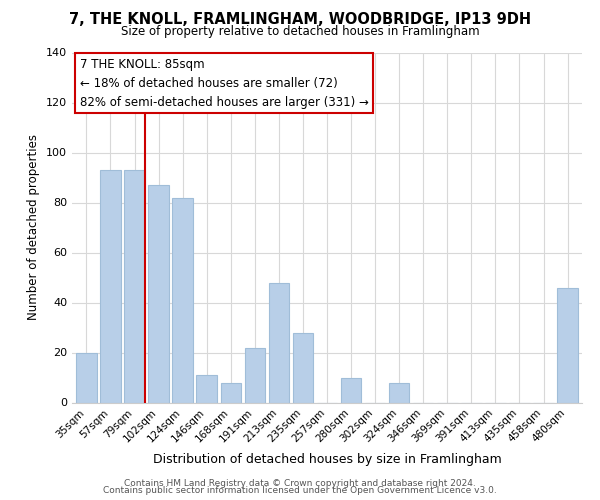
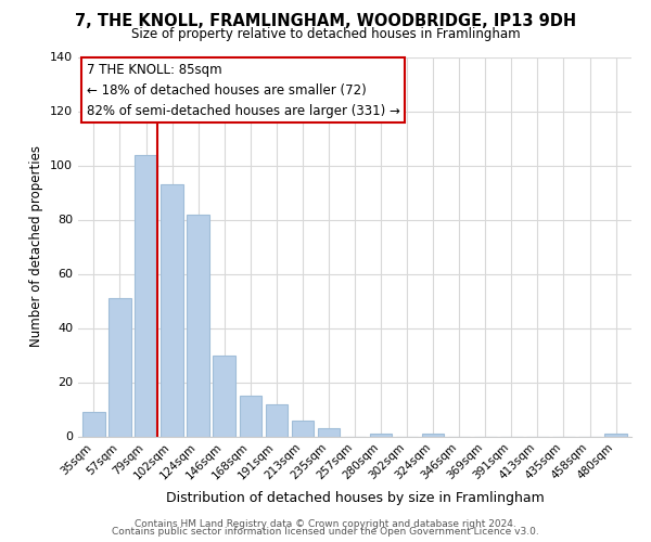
35sqm: 20 -> 9
57sqm: 93 -> 51
79sqm: 93 -> 104
102sqm: 87 -> 93
146sqm: 11 -> 30
168sqm: 8 -> 15
191sqm: 22 -> 12
213sqm: 48 -> 6
235sqm: 28 -> 3
280sqm: 10 -> 1
324sqm: 8 -> 1
480sqm: 46 -> 1
